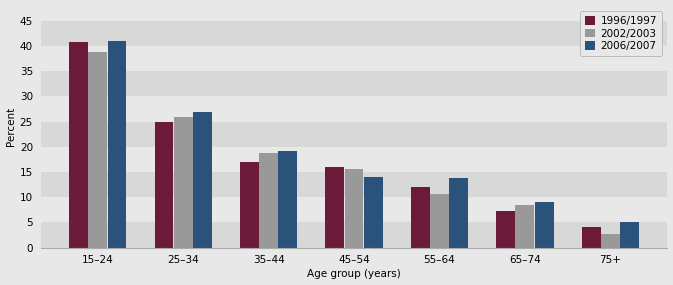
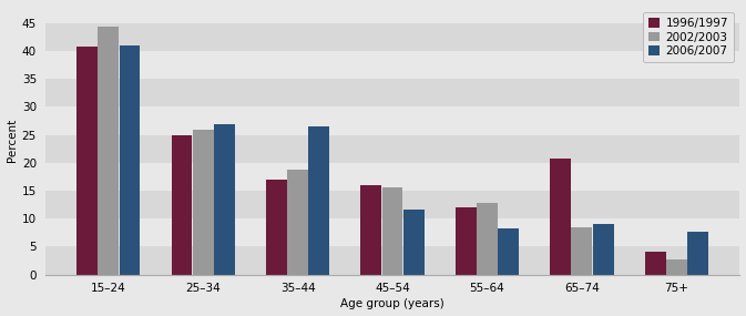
2002/2003/15–24: 38.7 -> 44.4
2006/2007/35–44: 19.1 -> 26.4
2006/2007/45–54: 14.1 -> 11.6
2002/2003/55–64: 10.7 -> 12.8
2006/2007/55–64: 13.9 -> 8.2
1996/1997/65–74: 7.2 -> 20.8
2006/2007/75+: 5.1 -> 7.6
